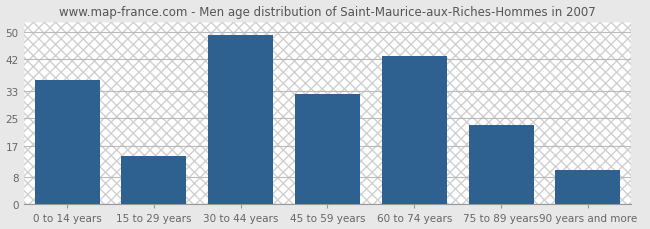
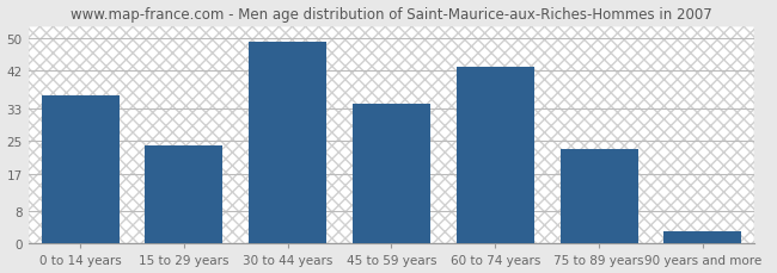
15 to 29 years: 14 -> 24
45 to 59 years: 32 -> 34
90 years and more: 10 -> 3
